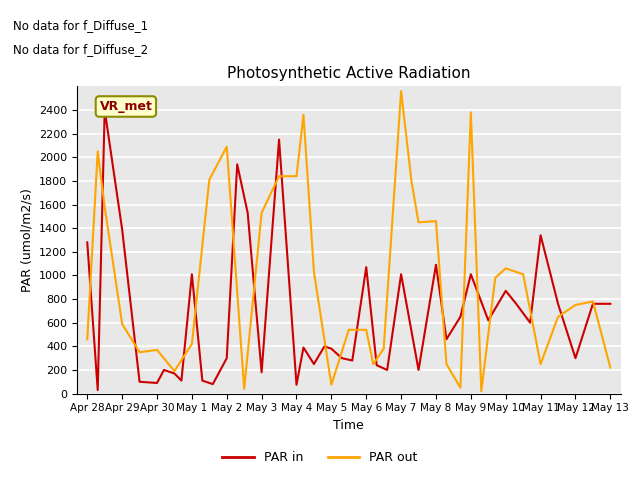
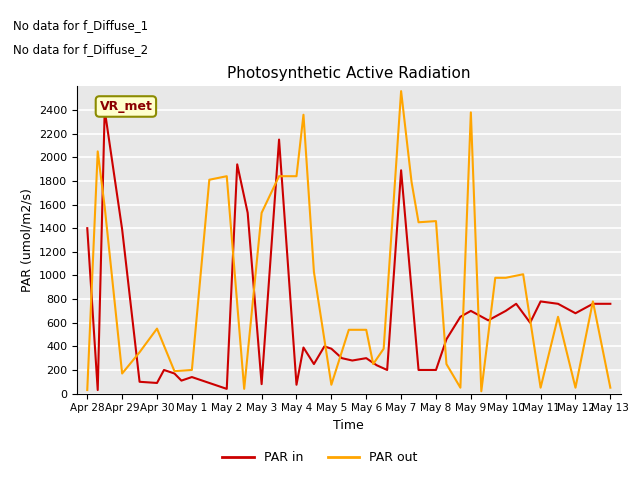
PAR in/Apr 28: 1280 -> 1400
PAR out/Apr 28: 460 -> 30
PAR out/Apr 29: 590 -> 170
PAR out/Apr 30: 370 -> 550
PAR in/May 1: 1010 -> 140
PAR out/May 1: 420 -> 200
PAR in/May 2: 300 -> 40
PAR out/May 2: 2090 -> 1840
PAR in/May 3: 180 -> 80
PAR in/May 6: 1070 -> 300
PAR in/May 7: 1010 -> 1890
PAR in/May 8: 1090 -> 200
PAR in/May 9: 1010 -> 700
PAR in/May 10: 870 -> 700
PAR out/May 10: 1060 -> 980
PAR in/May 11: 1340 -> 780
PAR out/May 11: 250 -> 50
PAR in/May 12: 300 -> 680
PAR out/May 12: 750 -> 50
PAR out/May 13: 220 -> 50
